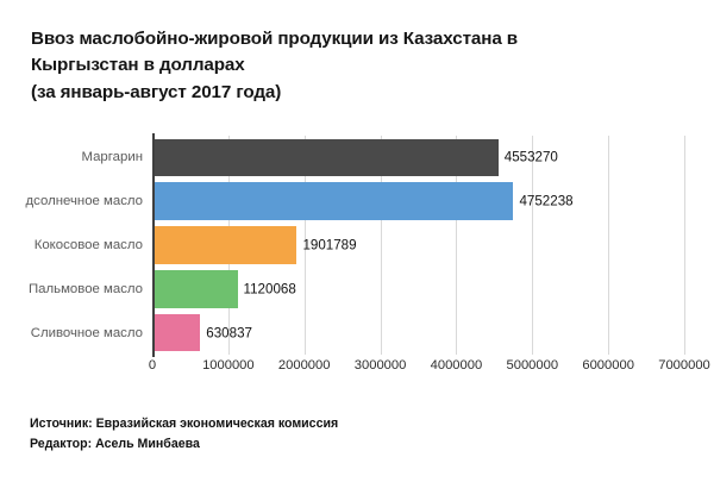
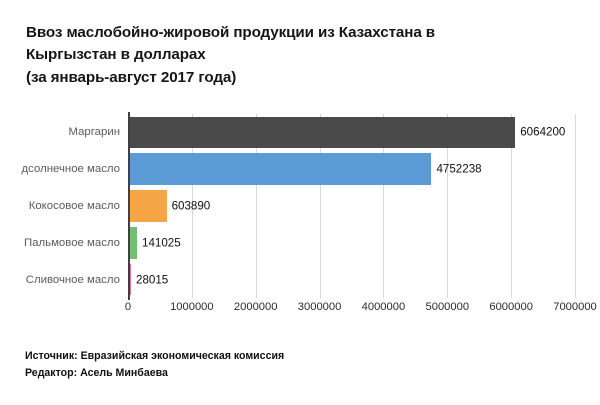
Маргарин: 4553270 -> 6064200
Кокосовое масло: 1901789 -> 603890
Пальмовое масло: 1120068 -> 141025
Сливочное масло: 630837 -> 28015
